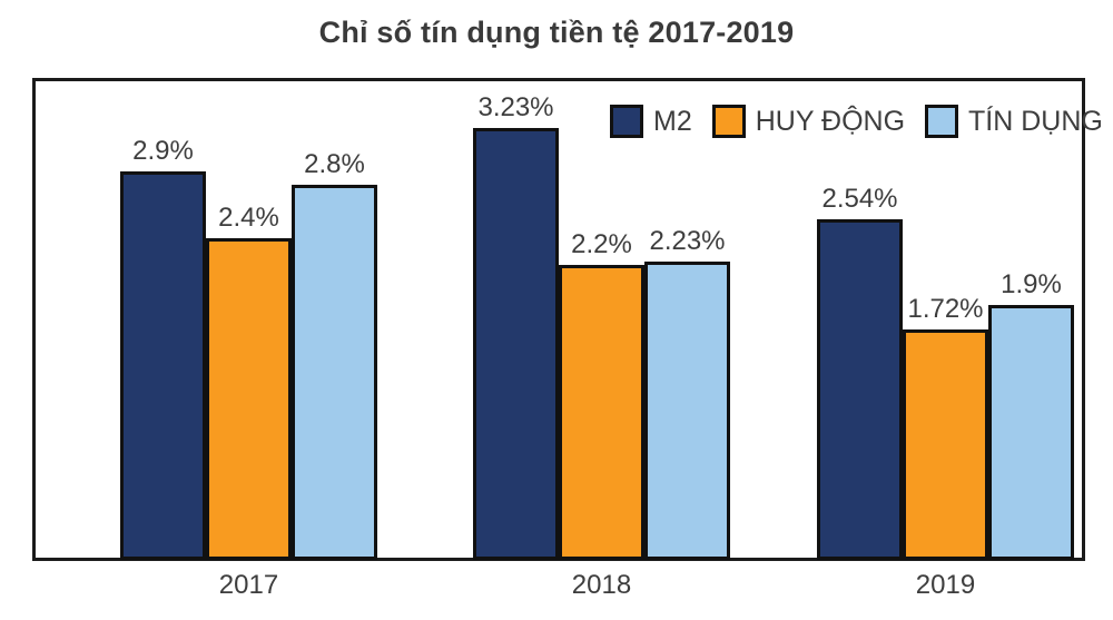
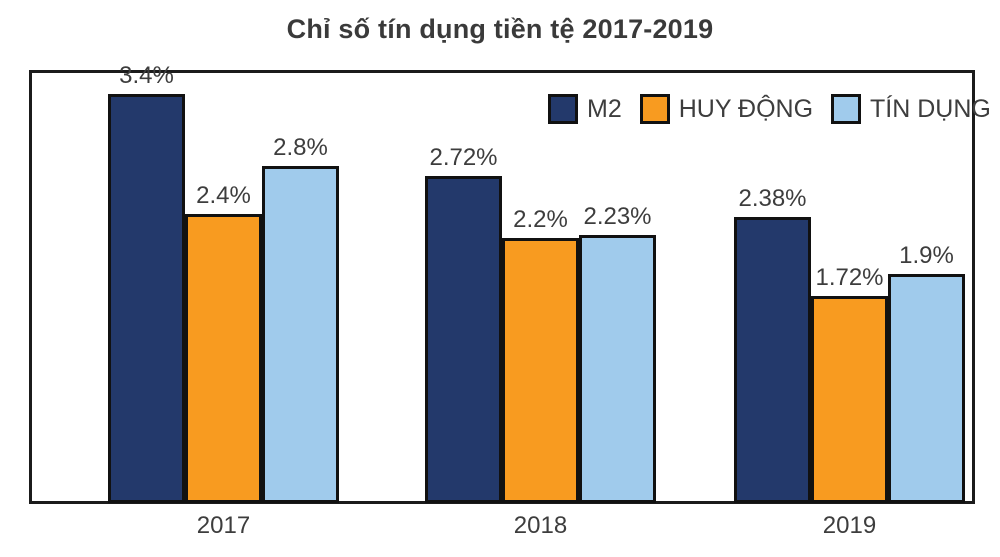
M2/2017: 2.9% -> 3.4%
M2/2018: 3.23% -> 2.72%
M2/2019: 2.54% -> 2.38%
